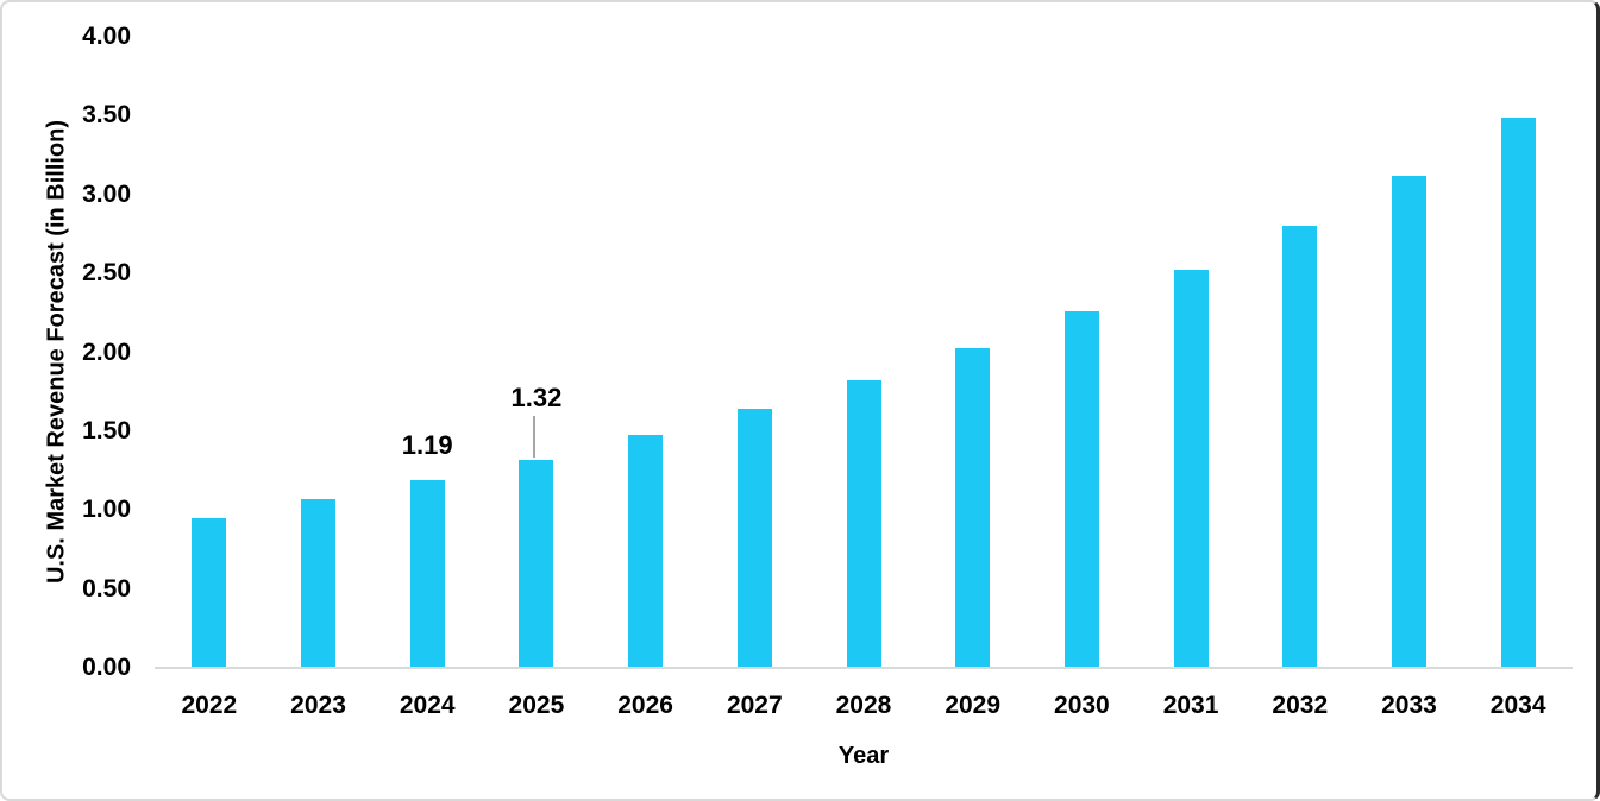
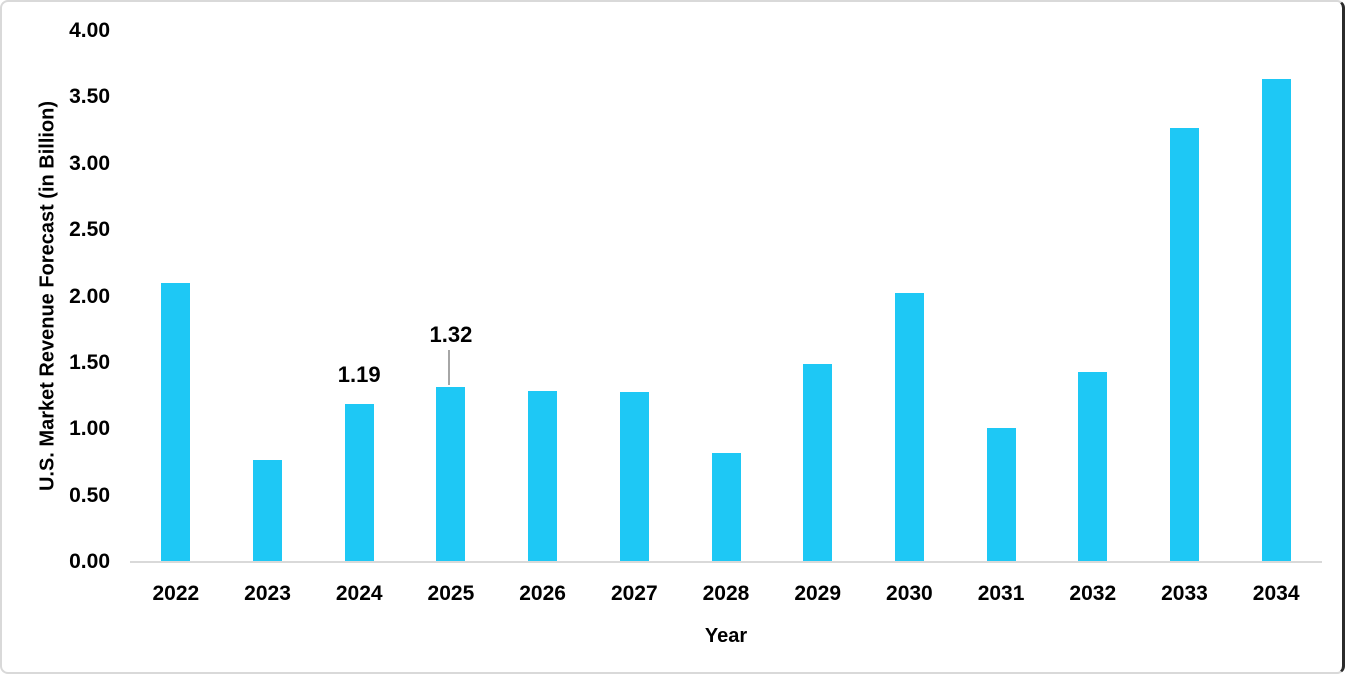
2022: 0.95 -> 2.10
2023: 1.07 -> 0.77
2026: 1.48 -> 1.29
2027: 1.64 -> 1.28
2028: 1.82 -> 0.82
2029: 2.03 -> 1.49
2030: 2.26 -> 2.03
2031: 2.52 -> 1.01
2032: 2.80 -> 1.43
2033: 3.12 -> 3.27
2034: 3.49 -> 3.64
